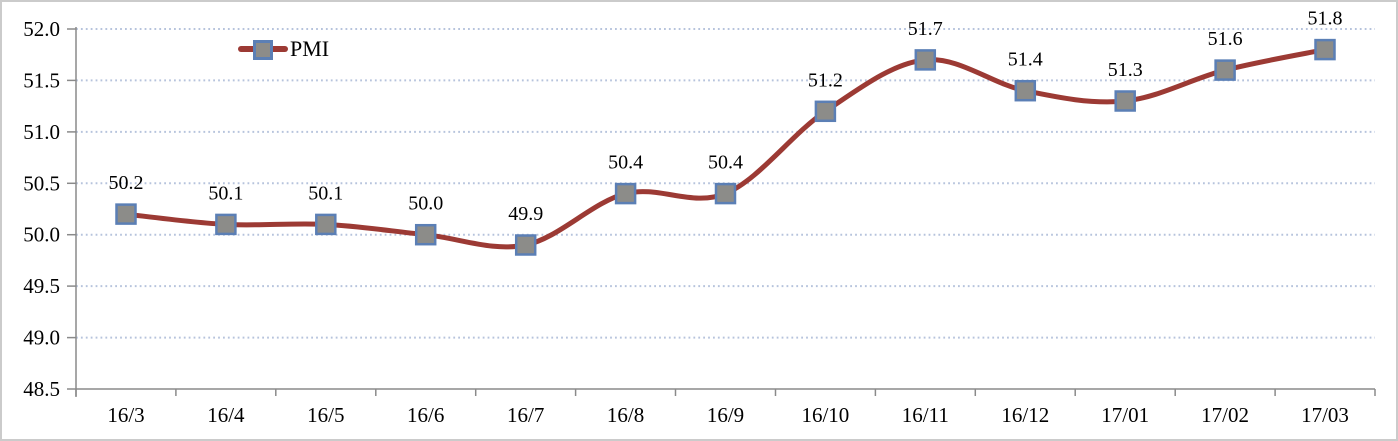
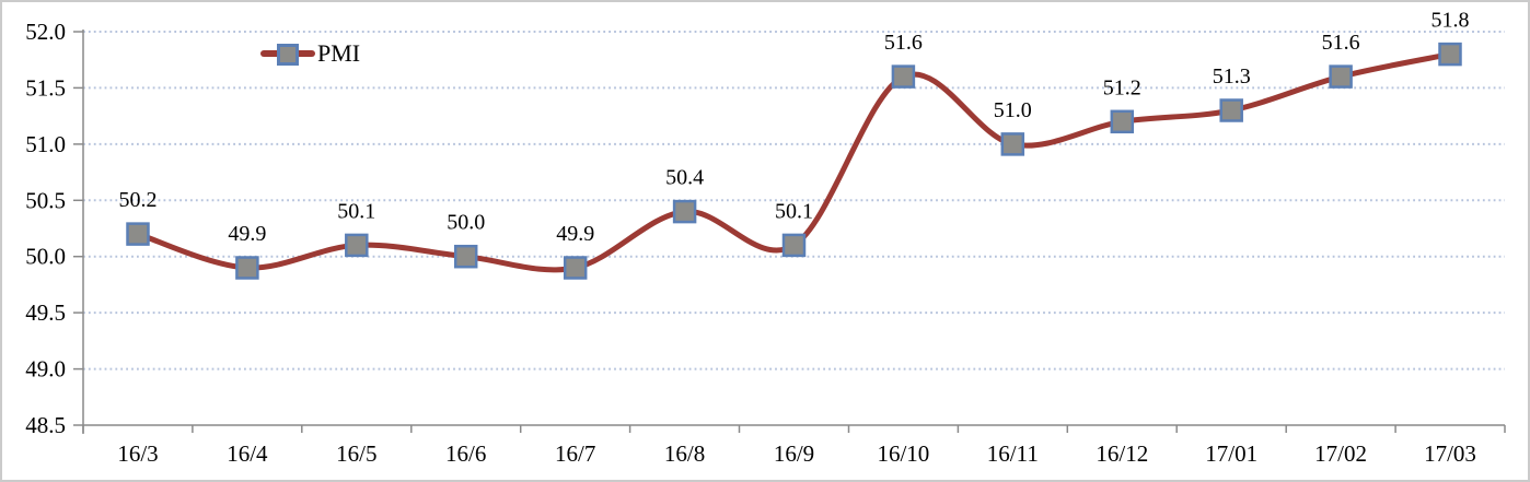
16/4: 50.1 -> 49.9
16/9: 50.4 -> 50.1
16/10: 51.2 -> 51.6
16/11: 51.7 -> 51.0
16/12: 51.4 -> 51.2
